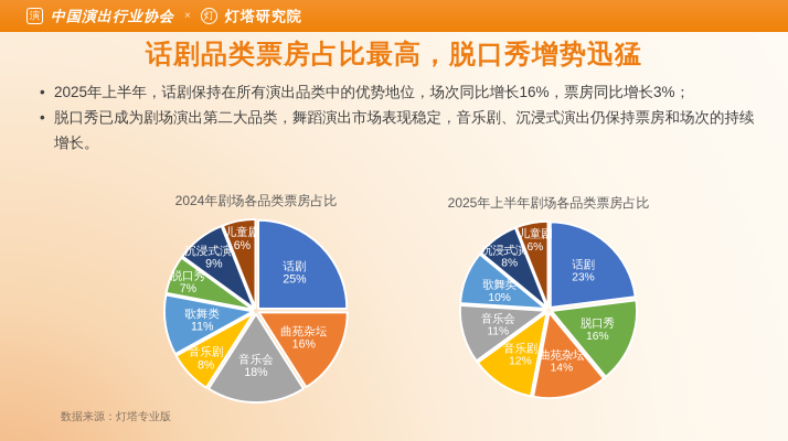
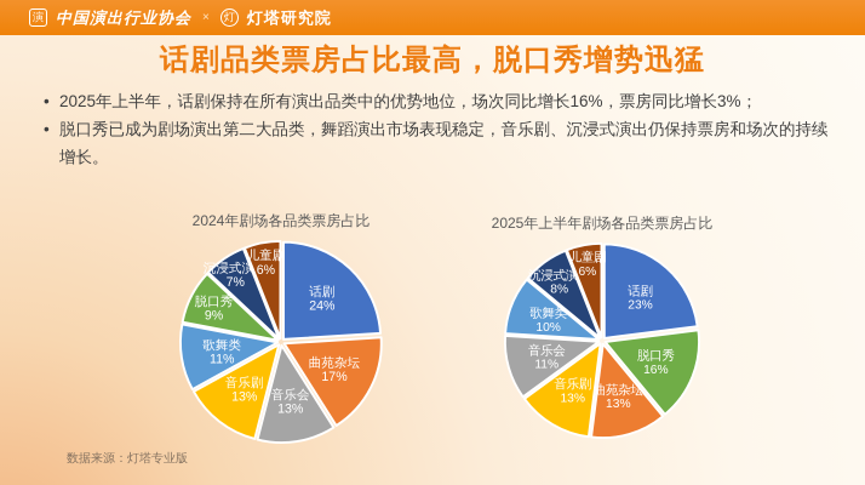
2024年剧场各品类票房占比/话剧: 25% -> 24%
2024年剧场各品类票房占比/曲苑杂坛: 16% -> 17%
2024年剧场各品类票房占比/音乐会: 18% -> 13%
2024年剧场各品类票房占比/音乐剧: 8% -> 13%
2024年剧场各品类票房占比/脱口秀: 7% -> 9%
2024年剧场各品类票房占比/沉浸式演出: 9% -> 7%
2025年上半年剧场各品类票房占比/曲苑杂坛: 14% -> 13%
2025年上半年剧场各品类票房占比/音乐剧: 12% -> 13%
